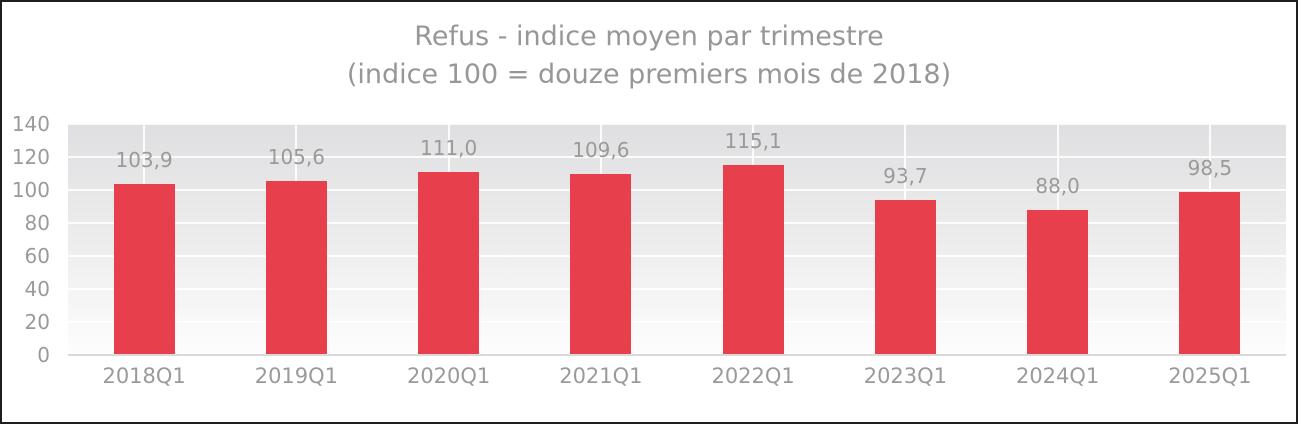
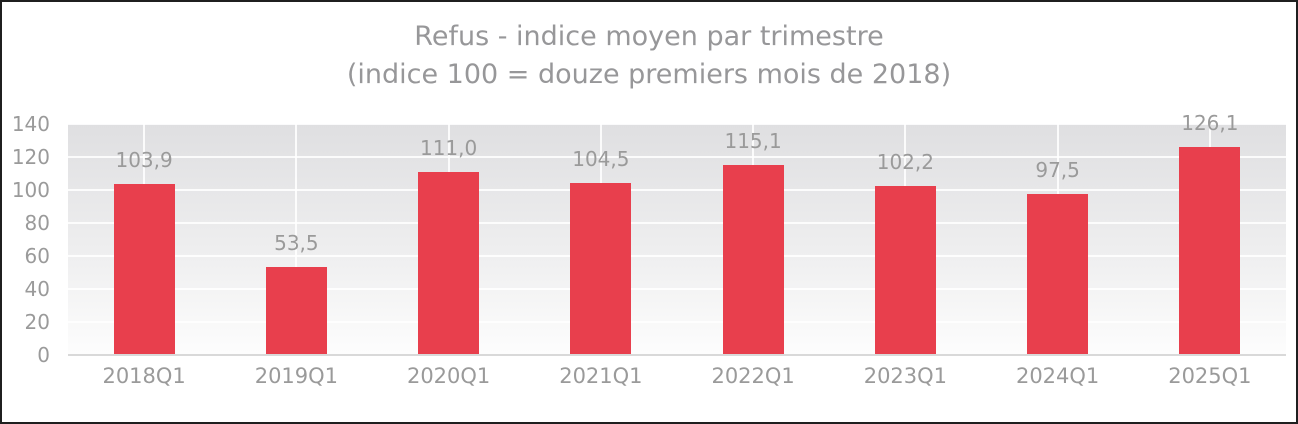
2019Q1: 105,6 -> 53,5
2021Q1: 109,6 -> 104,5
2023Q1: 93,7 -> 102,2
2024Q1: 88,0 -> 97,5
2025Q1: 98,5 -> 126,1
